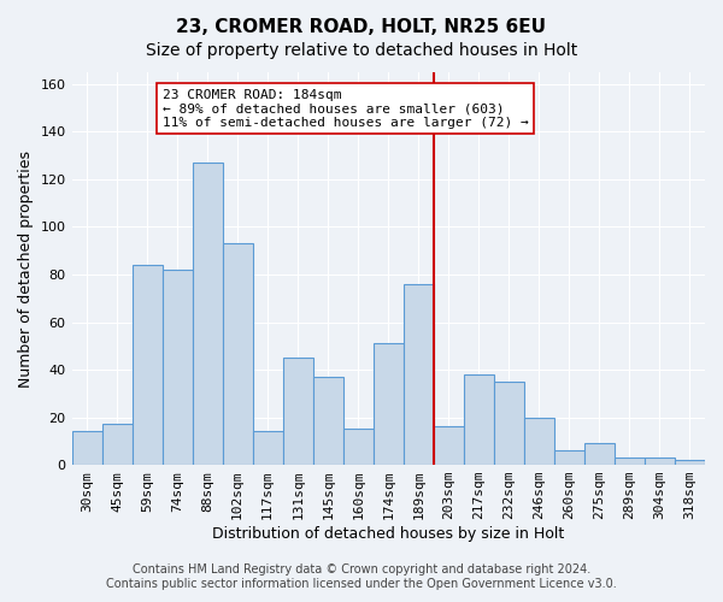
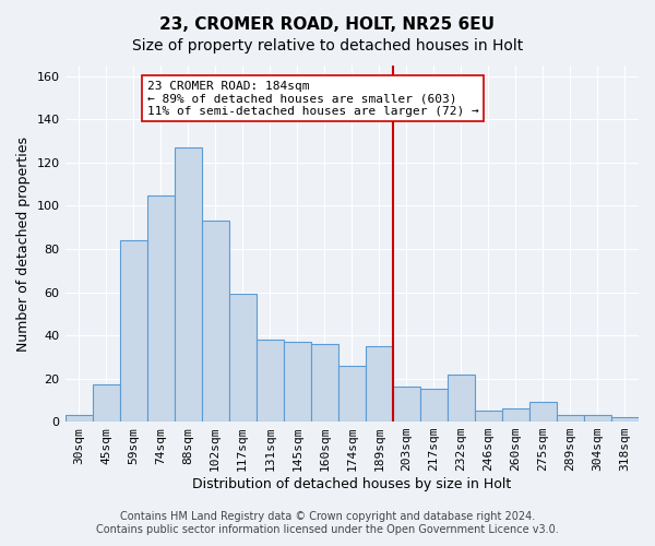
30sqm: 14 -> 3
74sqm: 82 -> 105
117sqm: 14 -> 59
131sqm: 45 -> 38
160sqm: 15 -> 36
174sqm: 51 -> 26
189sqm: 76 -> 35
217sqm: 38 -> 15
232sqm: 35 -> 22
246sqm: 20 -> 5
